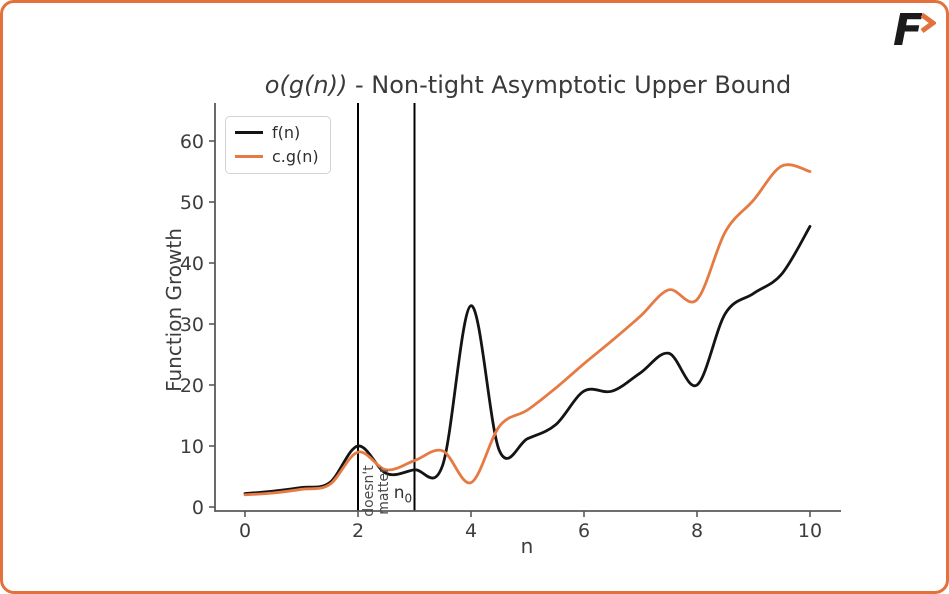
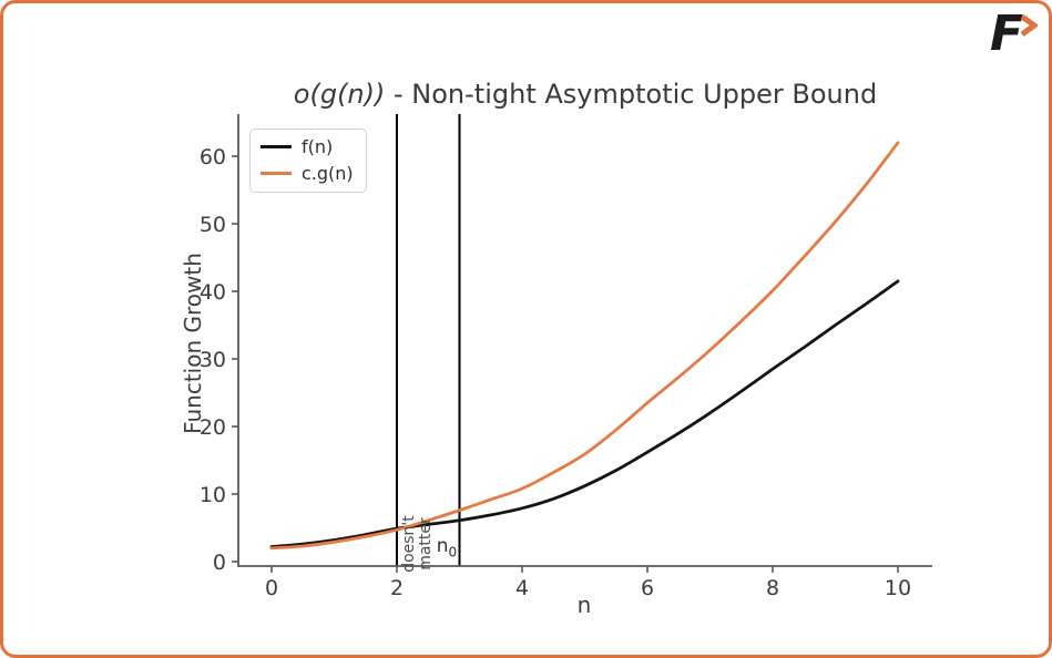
f(n)/2: 10 -> 5
c.g(n)/2: 9 -> 5
f(n)/4: 33 -> 8
c.g(n)/4: 4 -> 11
f(n)/6: 19 -> 16
f(n)/8: 20 -> 28
c.g(n)/8: 34 -> 40
f(n)/10: 46 -> 42
c.g(n)/10: 55 -> 62
